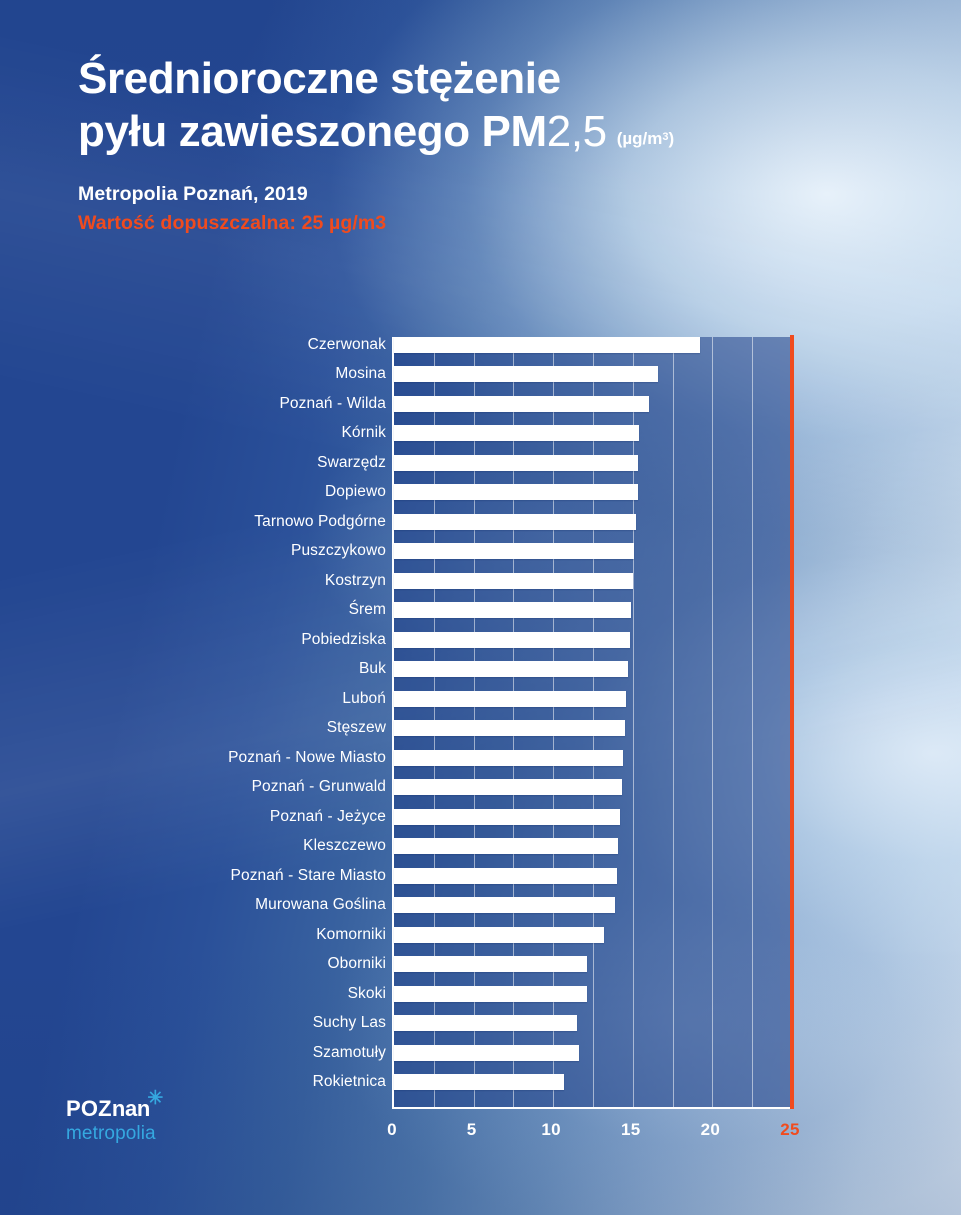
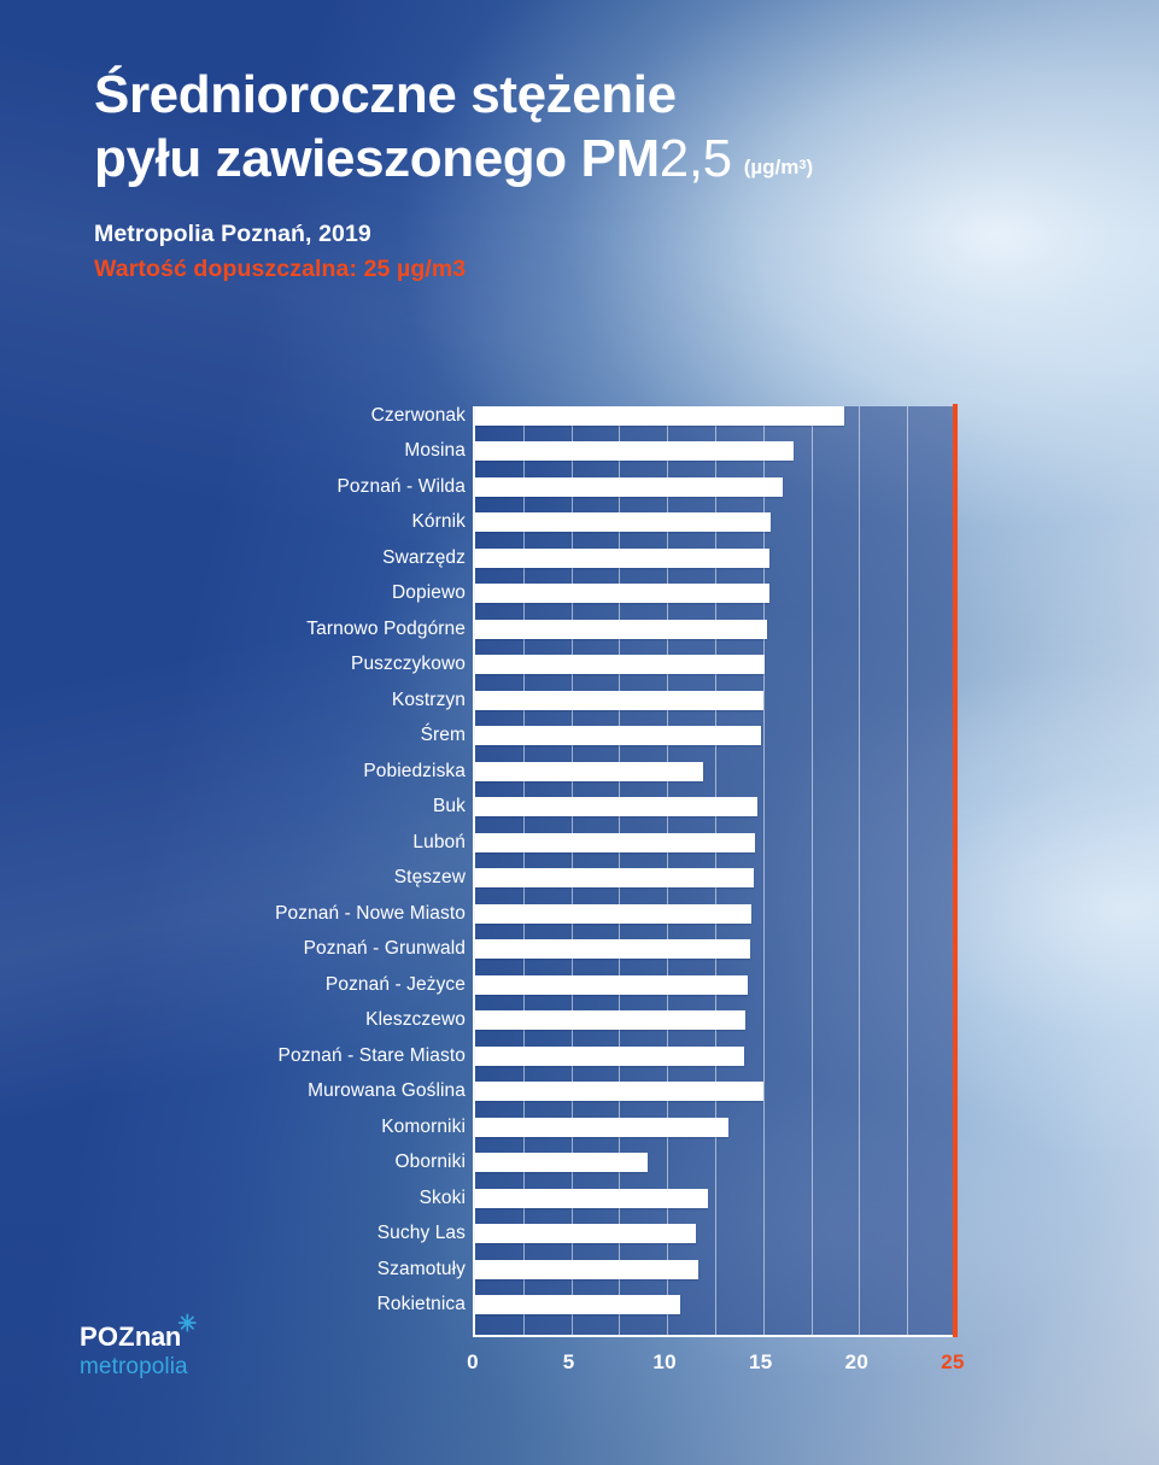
Pobiedziska: 14.8 -> 11.9
Murowana Goślina: 13.9 -> 15.0
Oborniki: 12.1 -> 9.0
